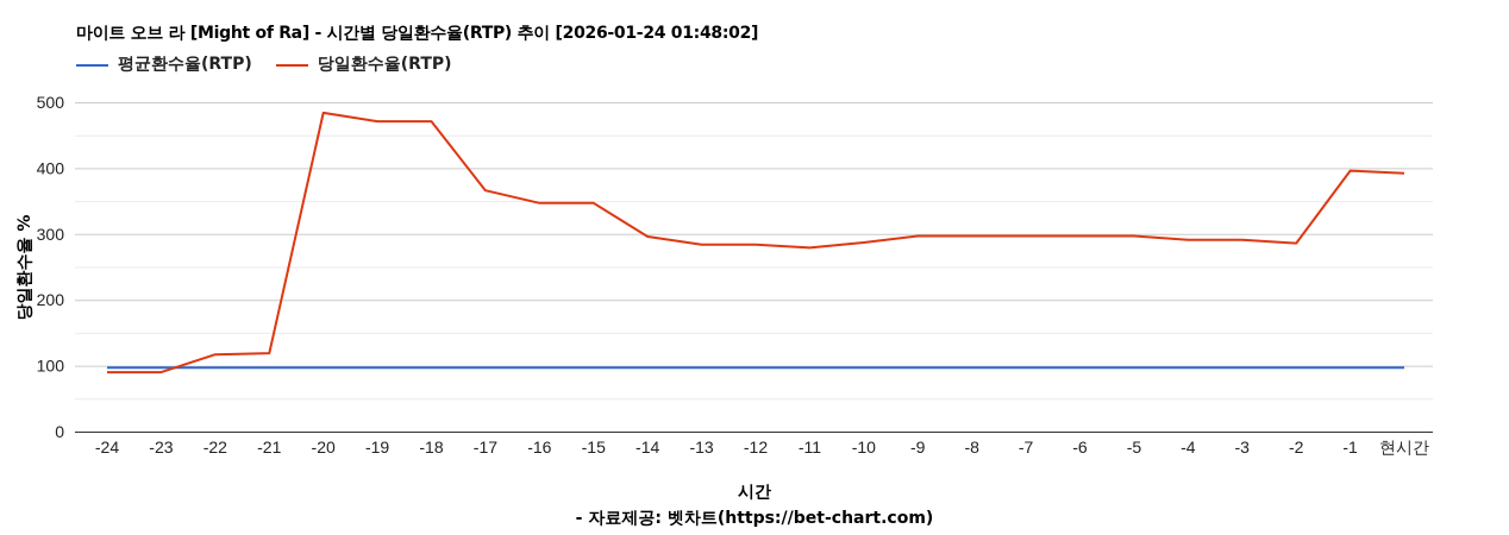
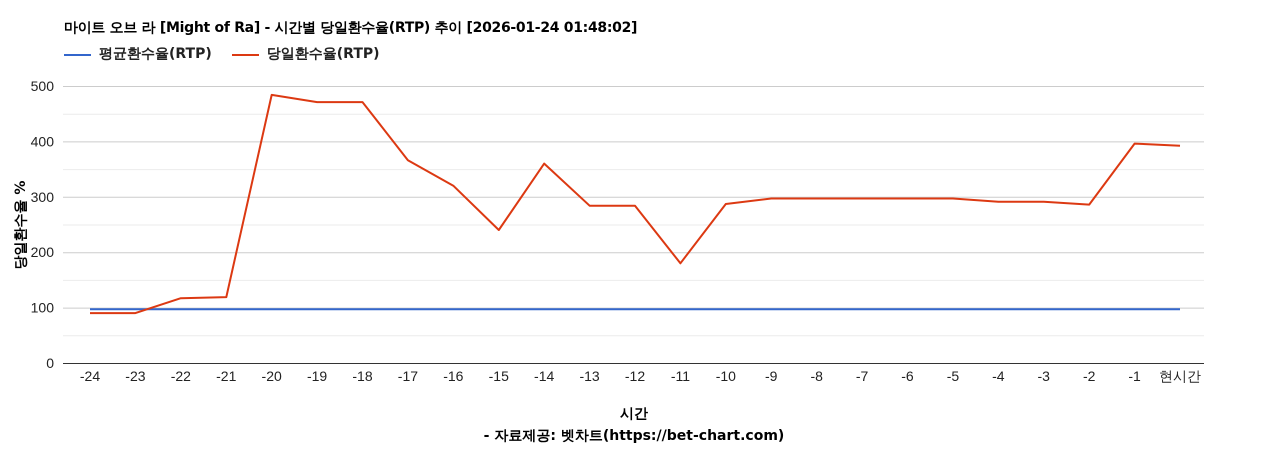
당일환수율(RTP)/-16: 350 -> 320
당일환수율(RTP)/-15: 350 -> 240
당일환수율(RTP)/-14: 300 -> 360
당일환수율(RTP)/-11: 280 -> 180
